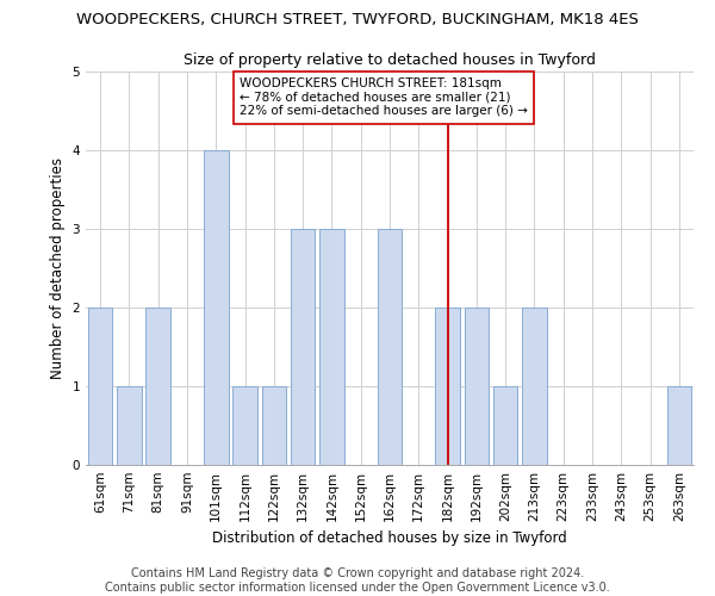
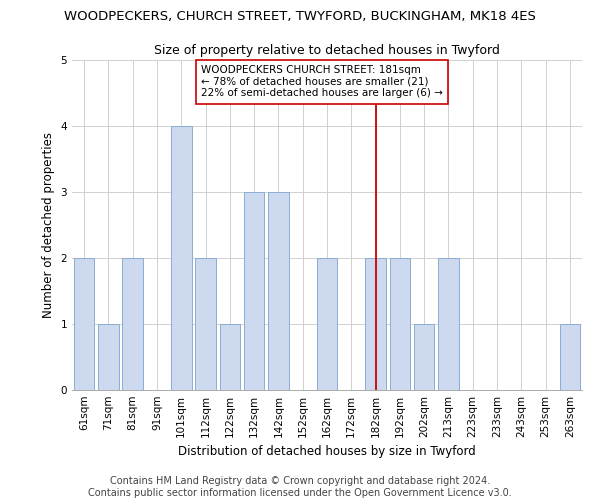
112sqm: 1 -> 2
162sqm: 3 -> 2
